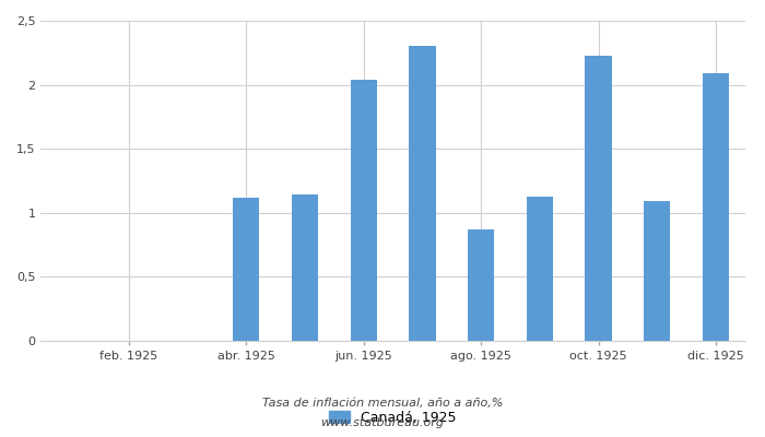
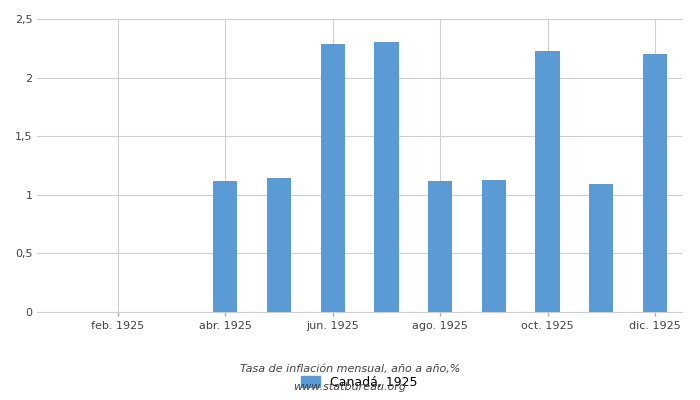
jun. 1925: 2,04 -> 2,29
ago. 1925: 0,87 -> 1,12
dic. 1925: 2,09 -> 2,20
